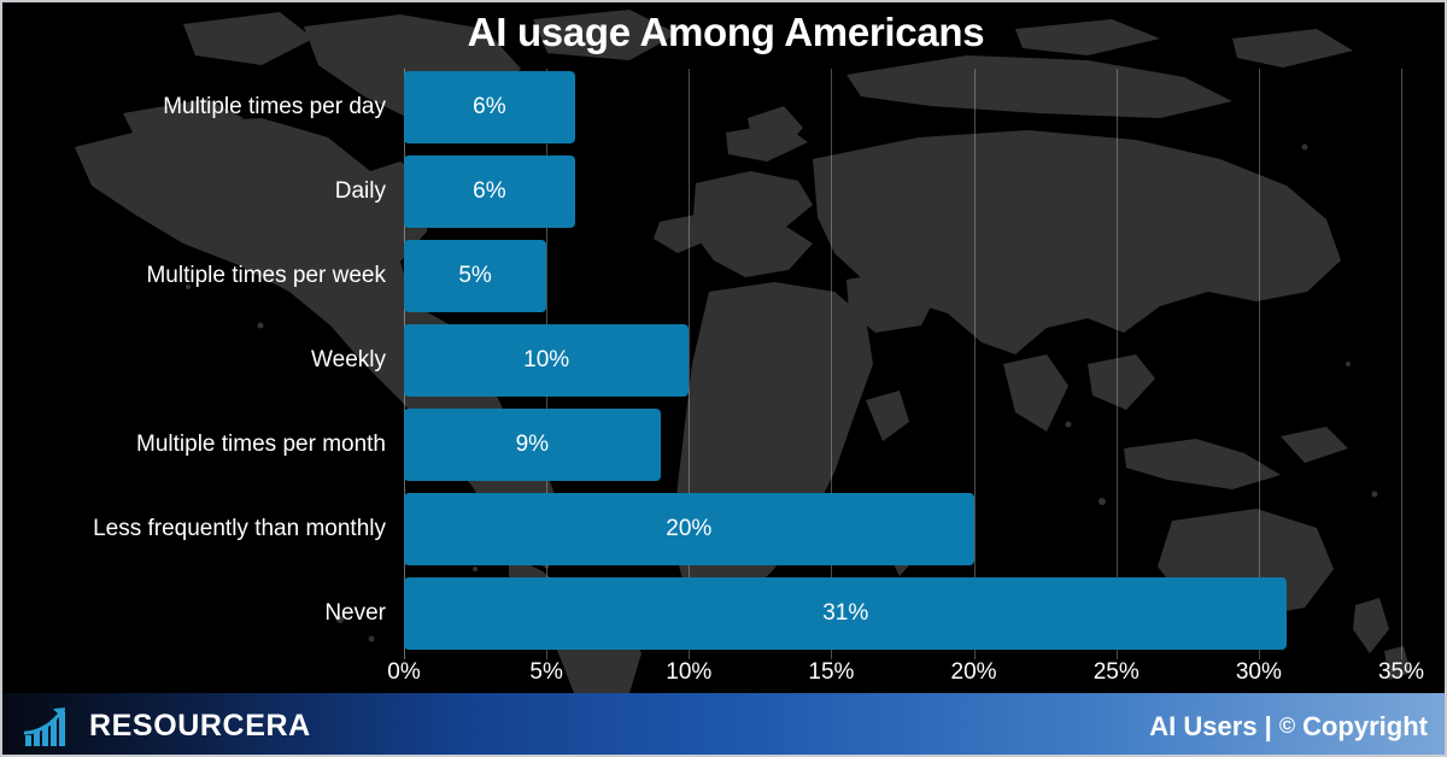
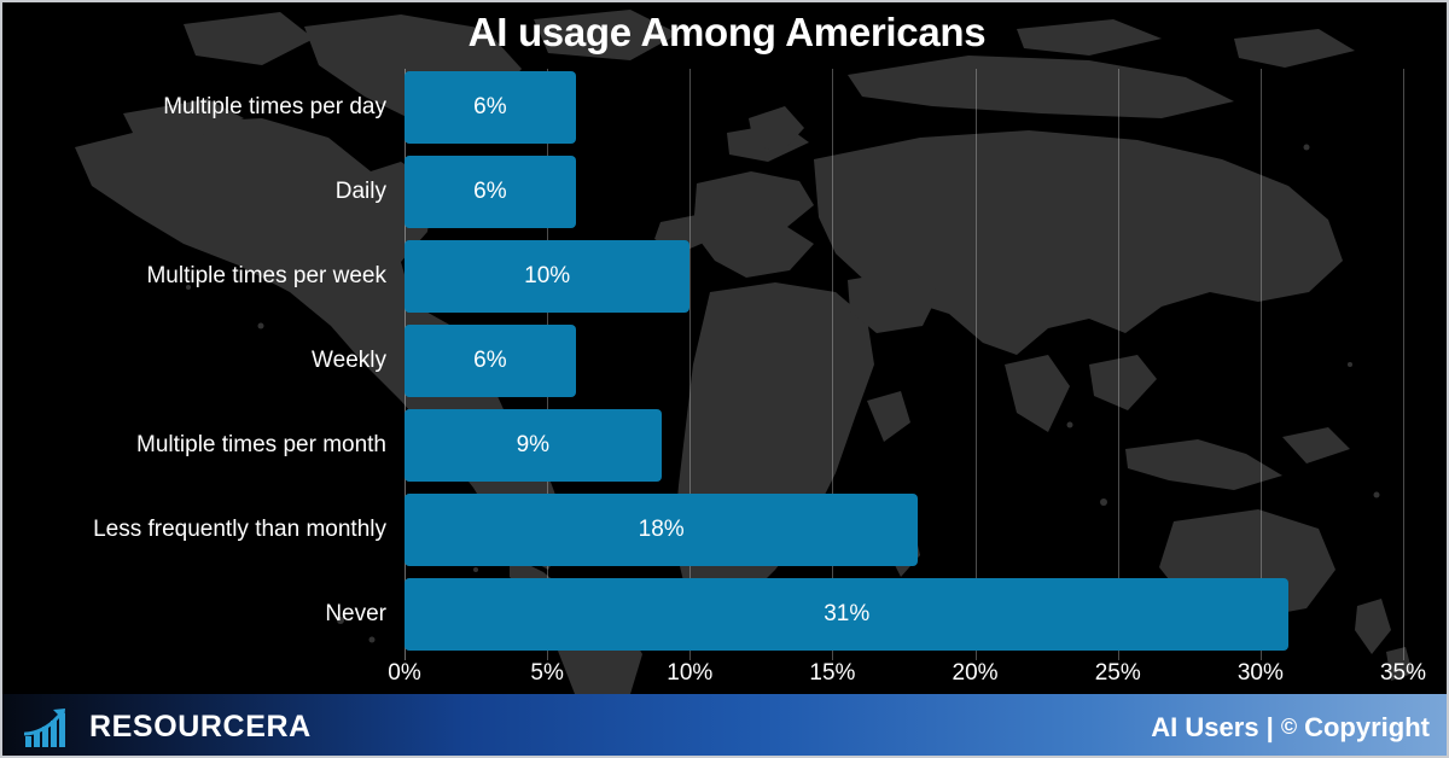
Multiple times per week: 5% -> 10%
Weekly: 10% -> 6%
Less frequently than monthly: 20% -> 18%
